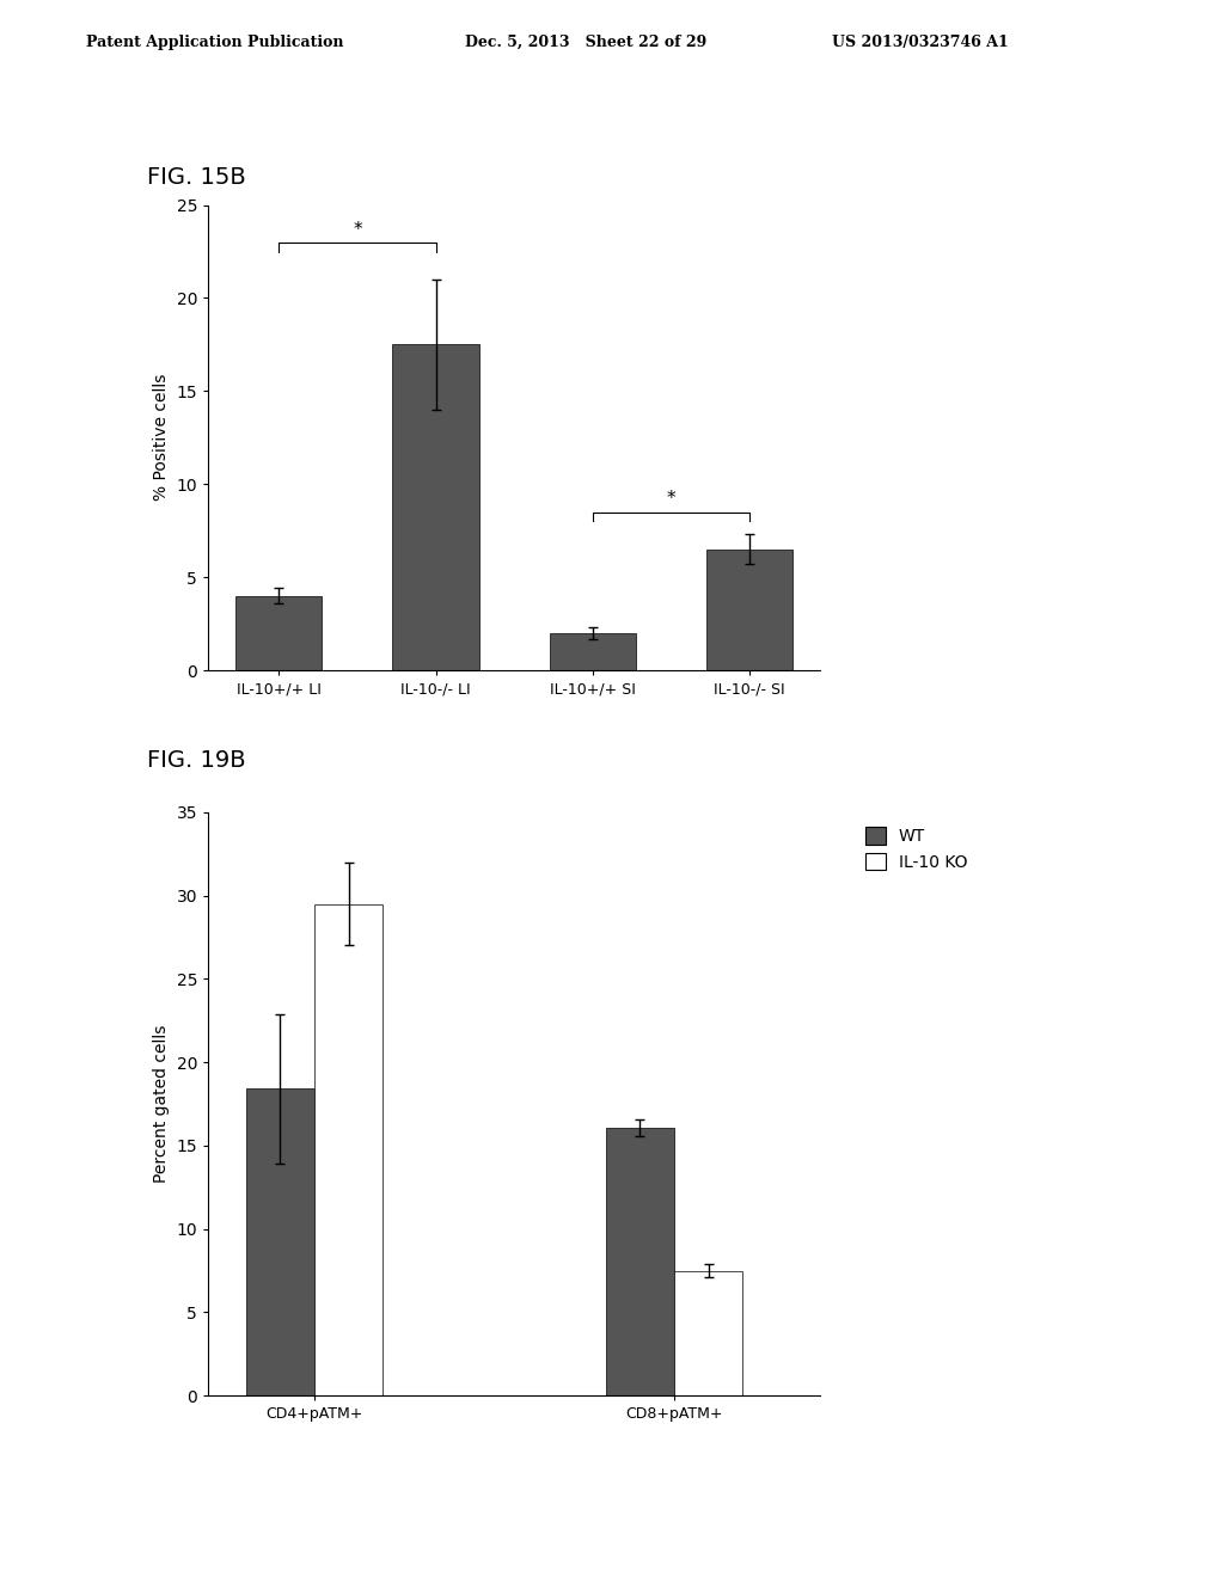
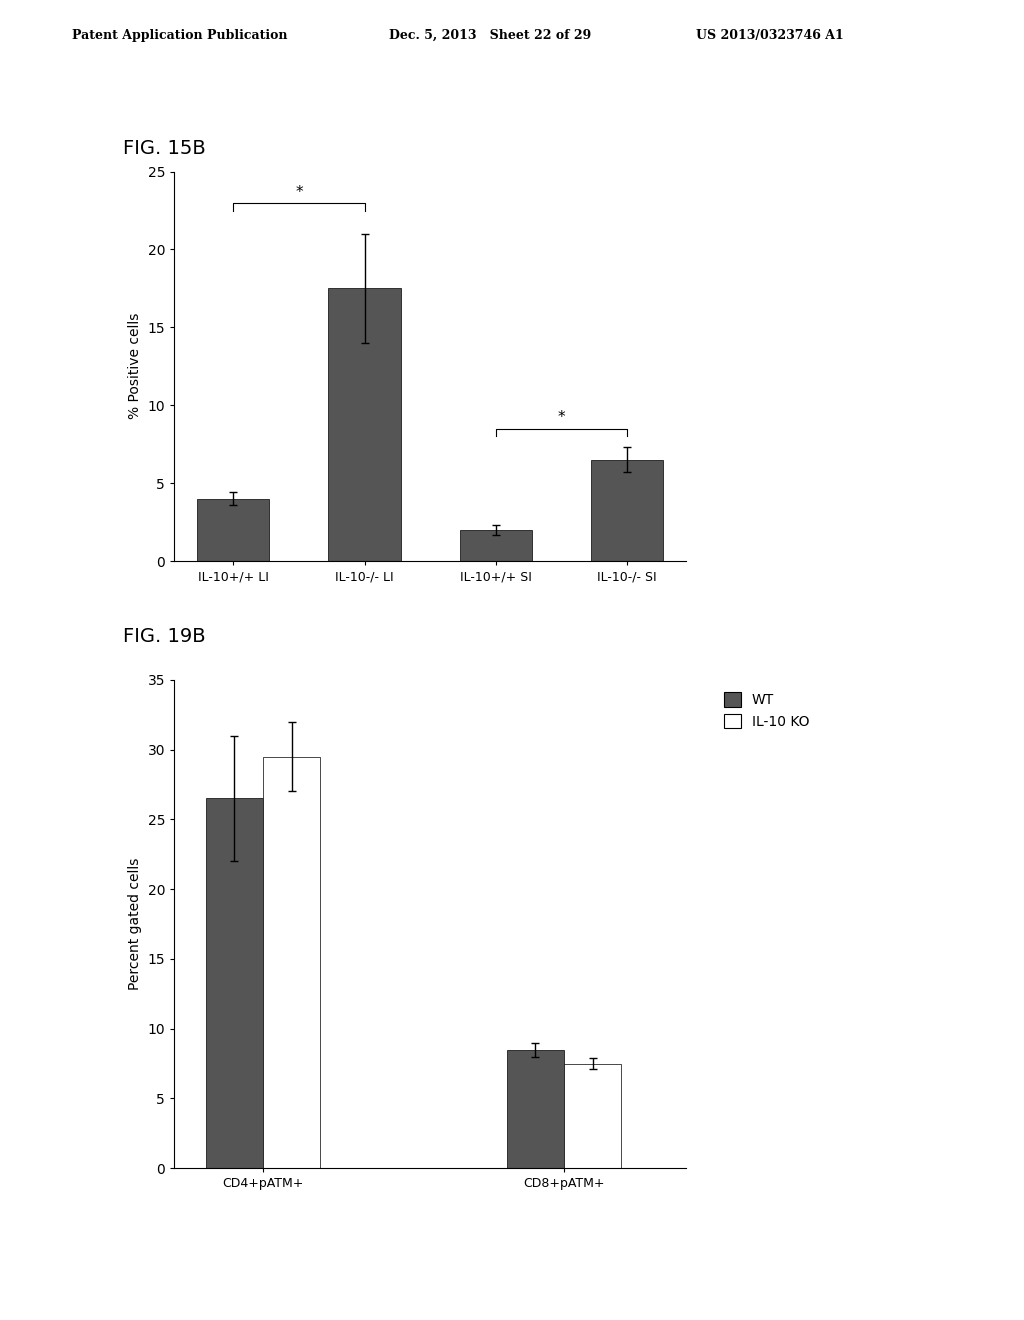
WT/CD4+pATM+: 18.4 -> 26.5
WT/CD8+pATM+: 16.1 -> 8.5
